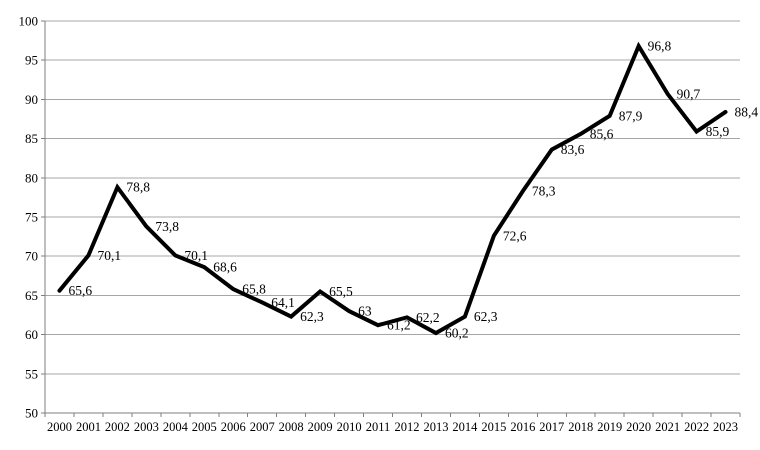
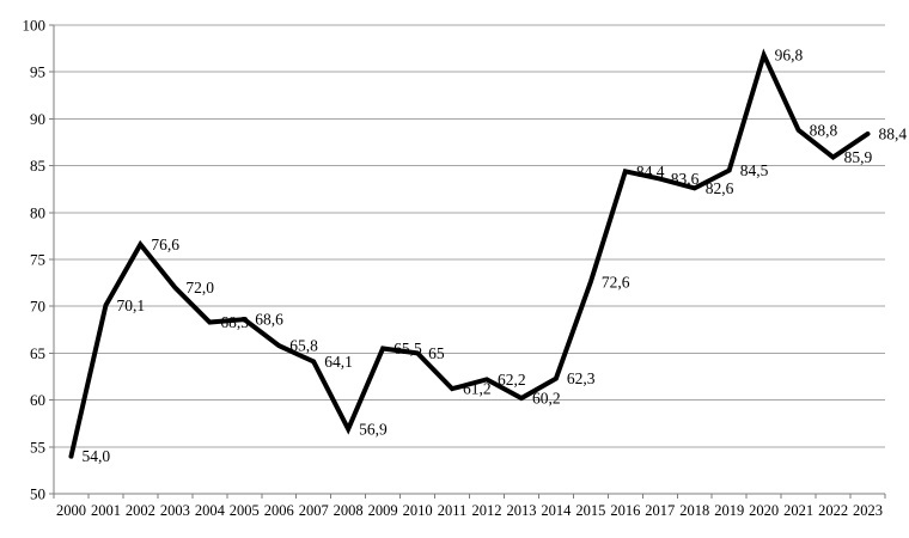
2000: 65,6 -> 54,0
2002: 78,8 -> 76,6
2003: 73,8 -> 72,0
2004: 70,1 -> 68,3
2008: 62,3 -> 56,9
2010: 63 -> 65
2016: 78,3 -> 84,4
2018: 85,6 -> 82,6
2019: 87,9 -> 84,5
2021: 90,7 -> 88,8
